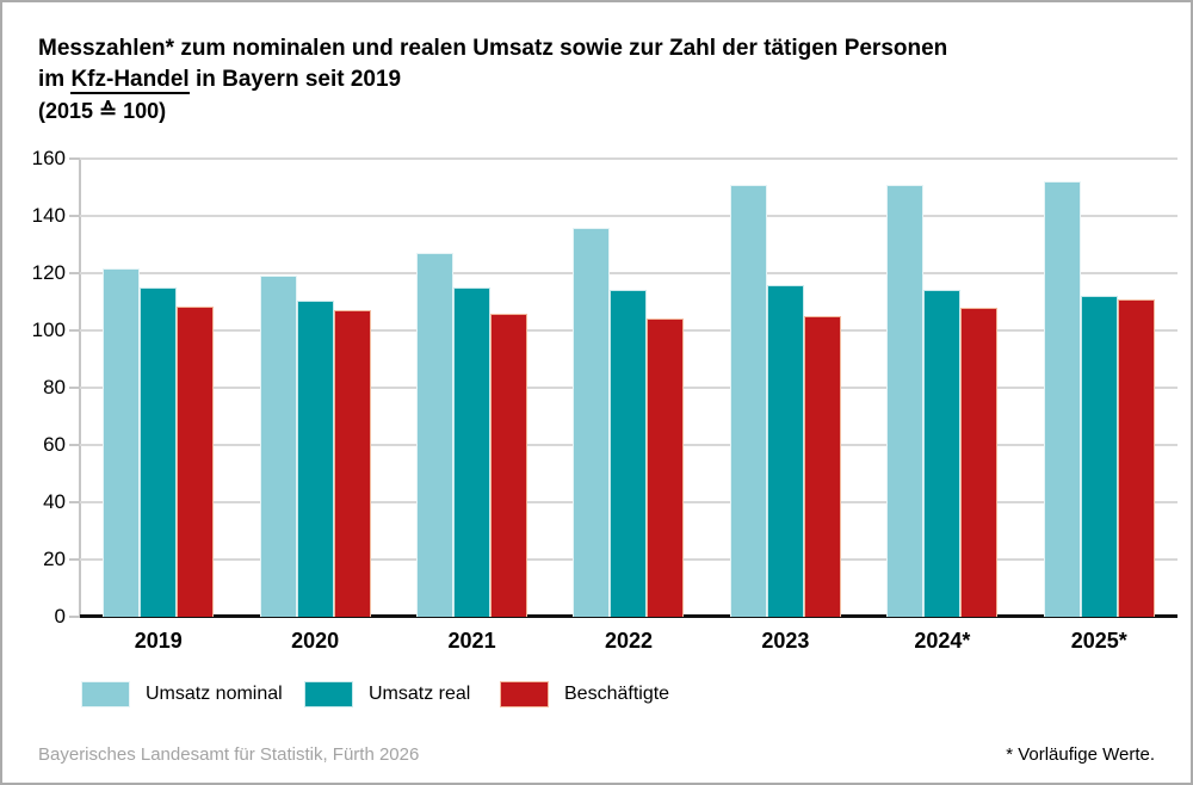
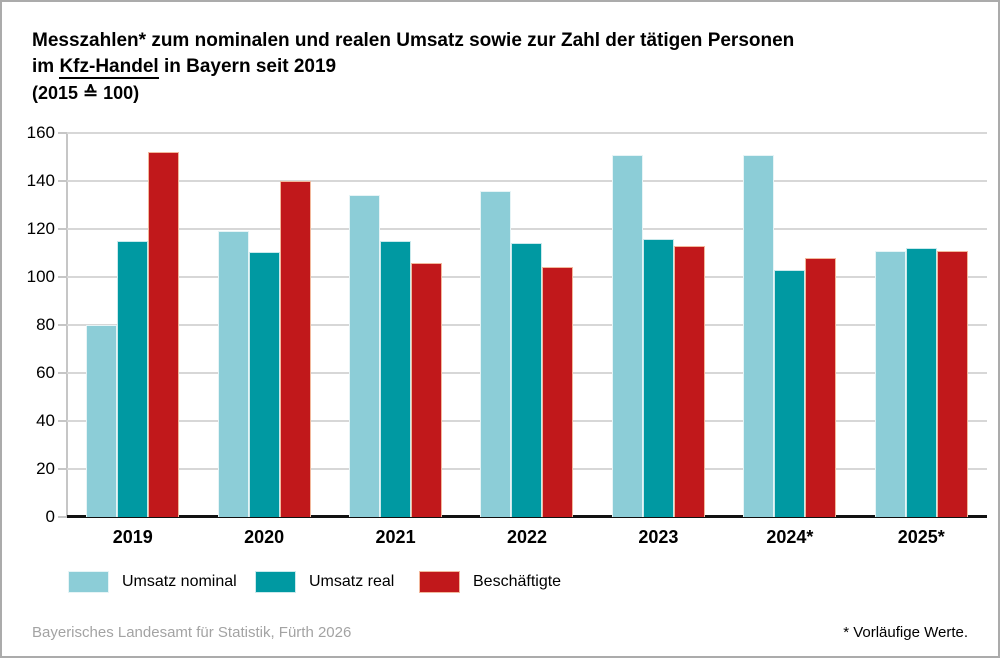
Umsatz nominal/2019: 122 -> 80
Beschäftigte/2019: 108 -> 152
Beschäftigte/2020: 107 -> 140
Umsatz nominal/2021: 127 -> 134
Beschäftigte/2023: 105 -> 113
Umsatz real/2024*: 114 -> 103
Umsatz nominal/2025*: 152 -> 111
